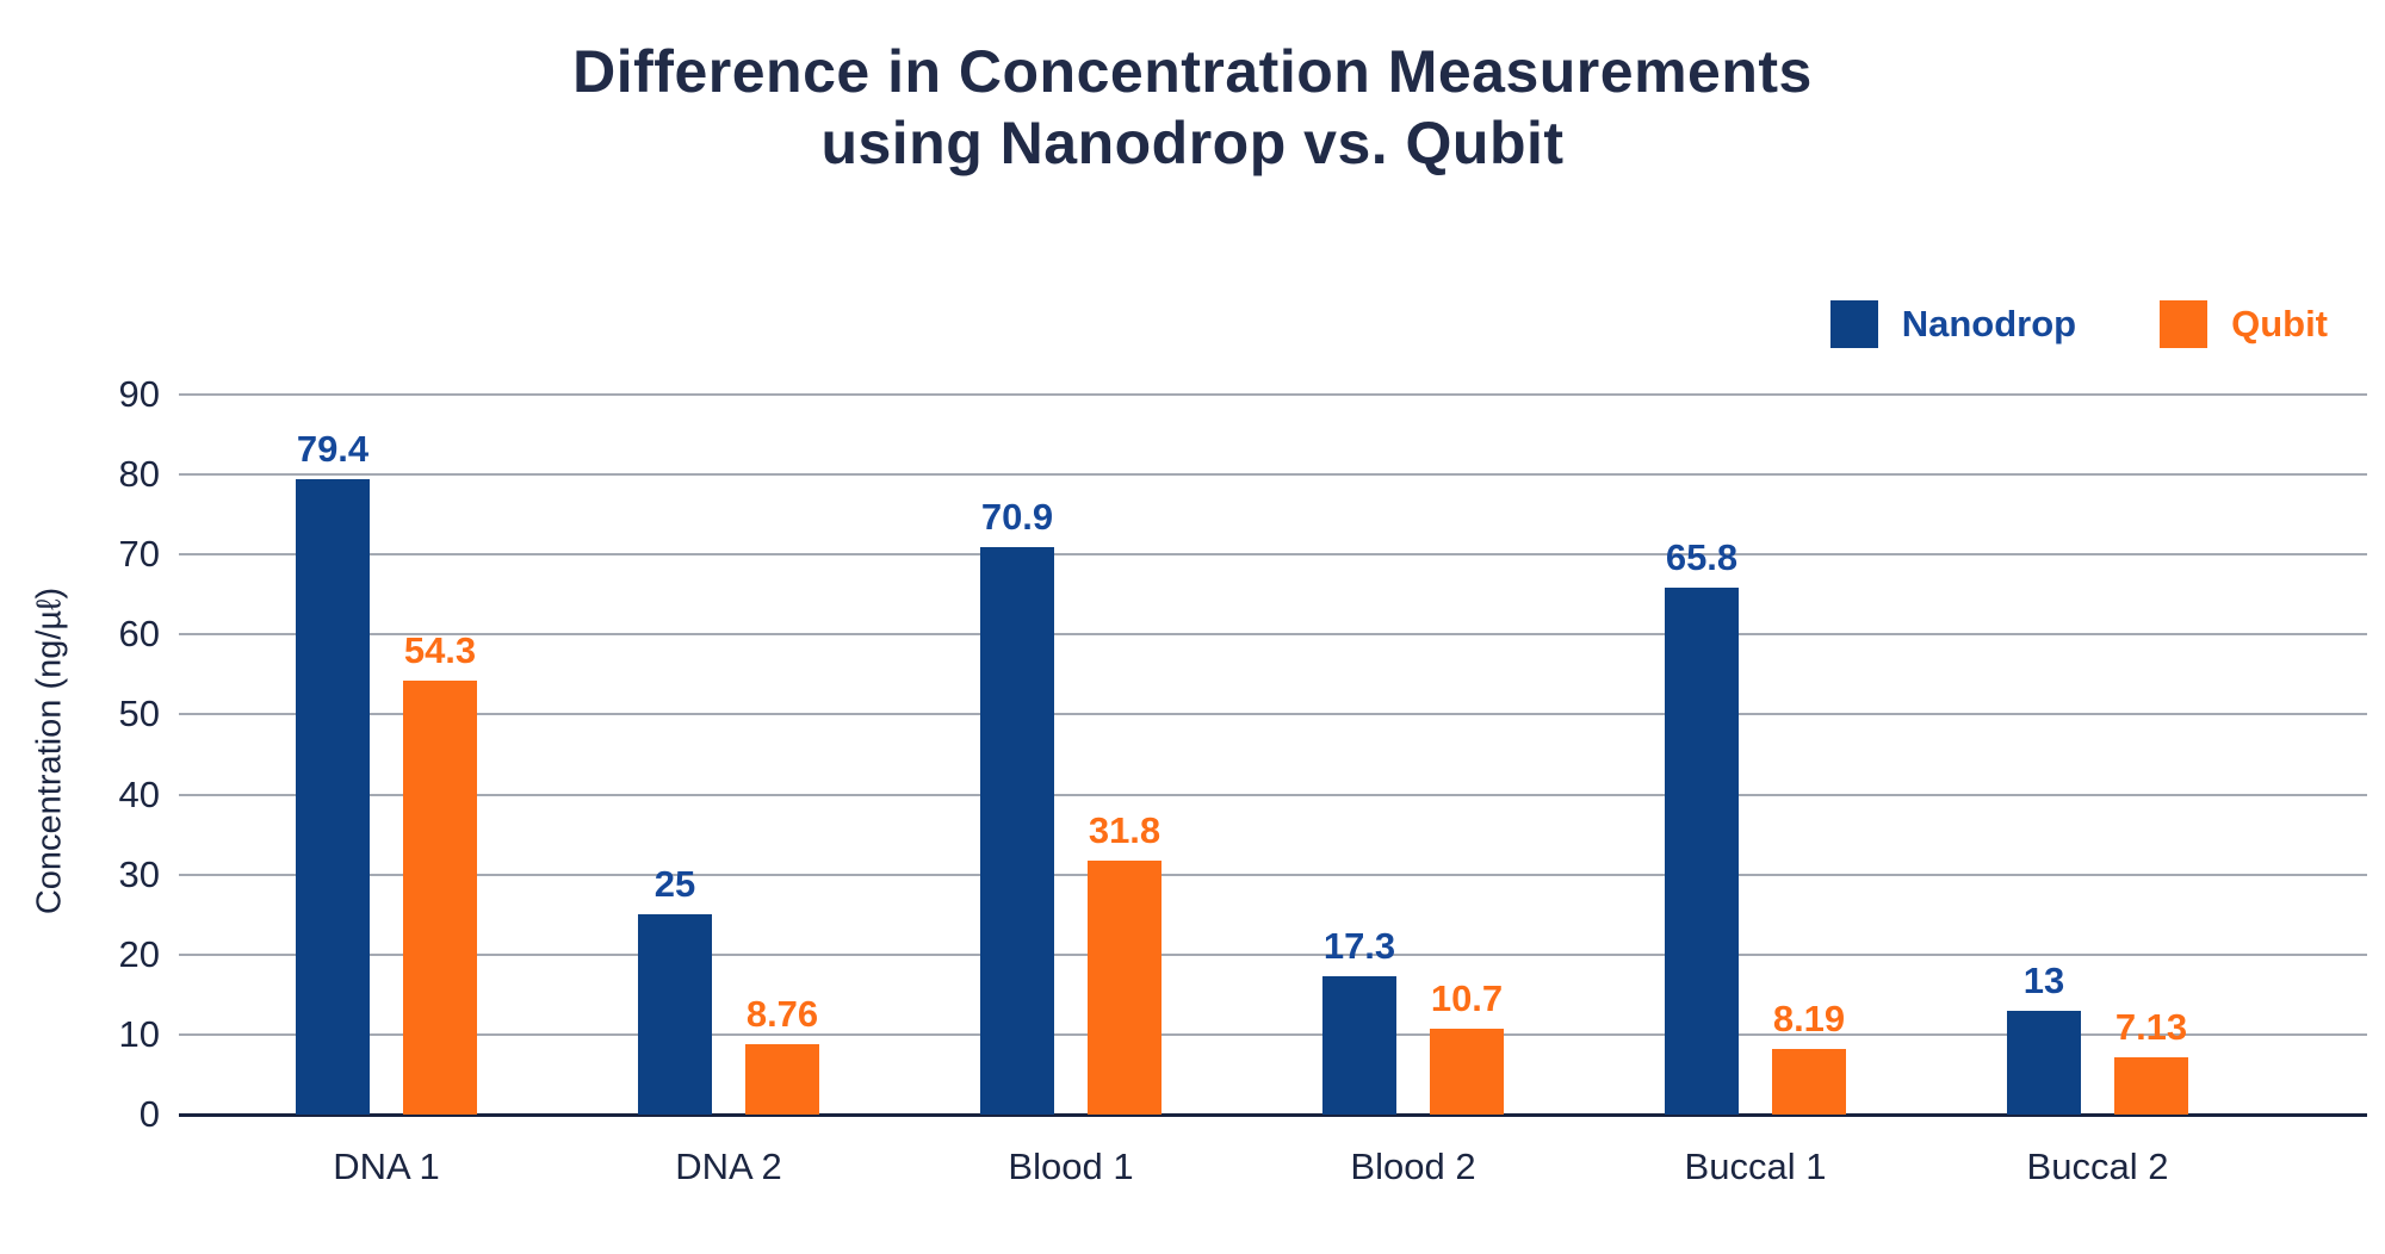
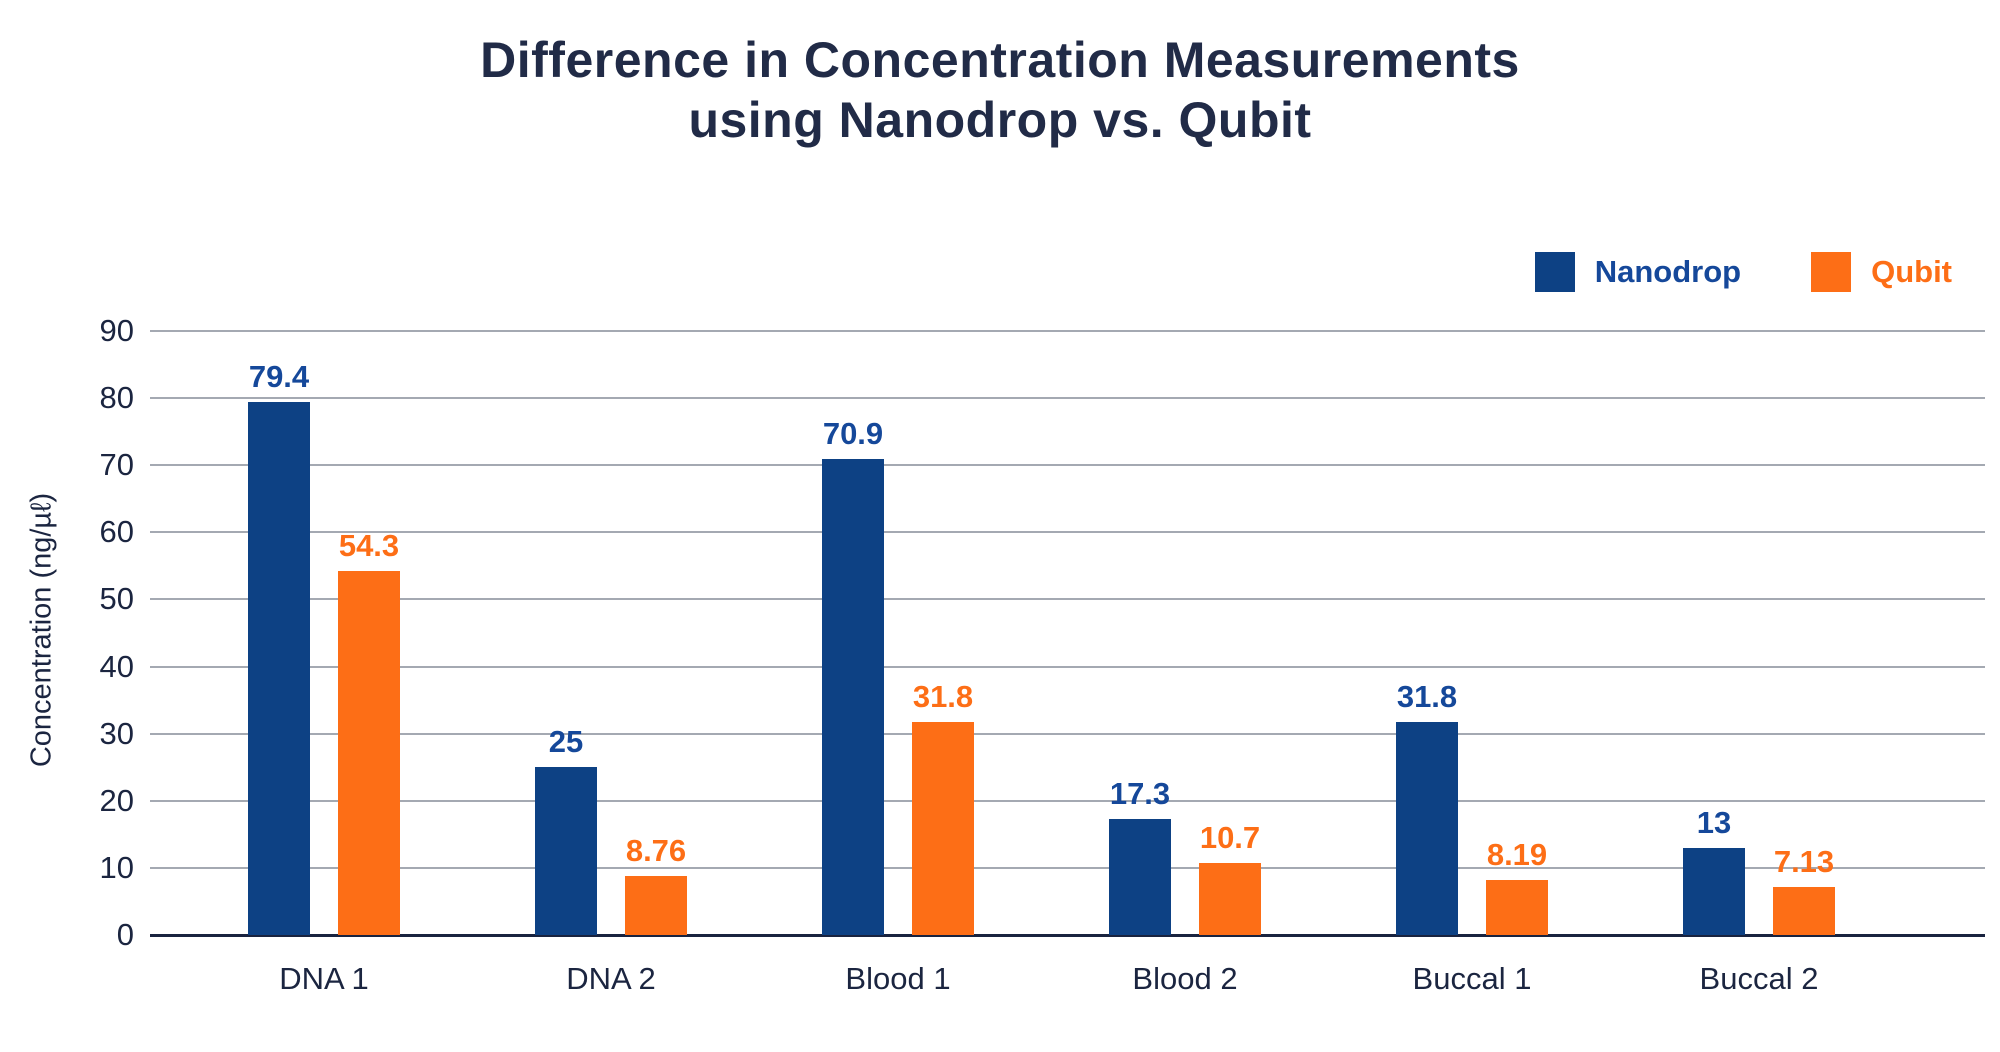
Nanodrop/Buccal 1: 65.8 -> 31.8
